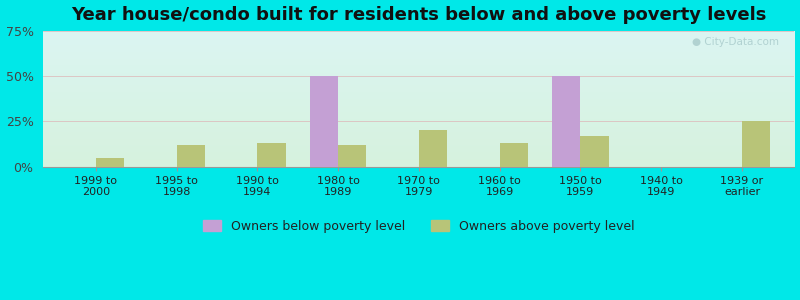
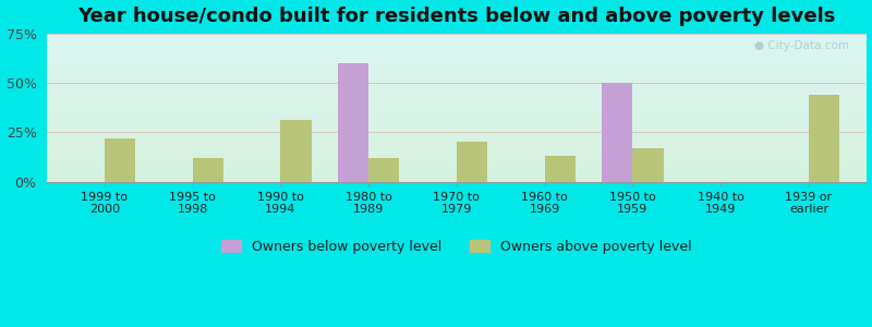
Owners above poverty level/1999 to 2000: 5% -> 22%
Owners above poverty level/1990 to 1994: 13% -> 31%
Owners below poverty level/1980 to 1989: 50% -> 60%
Owners above poverty level/1939 or earlier: 25% -> 44%
